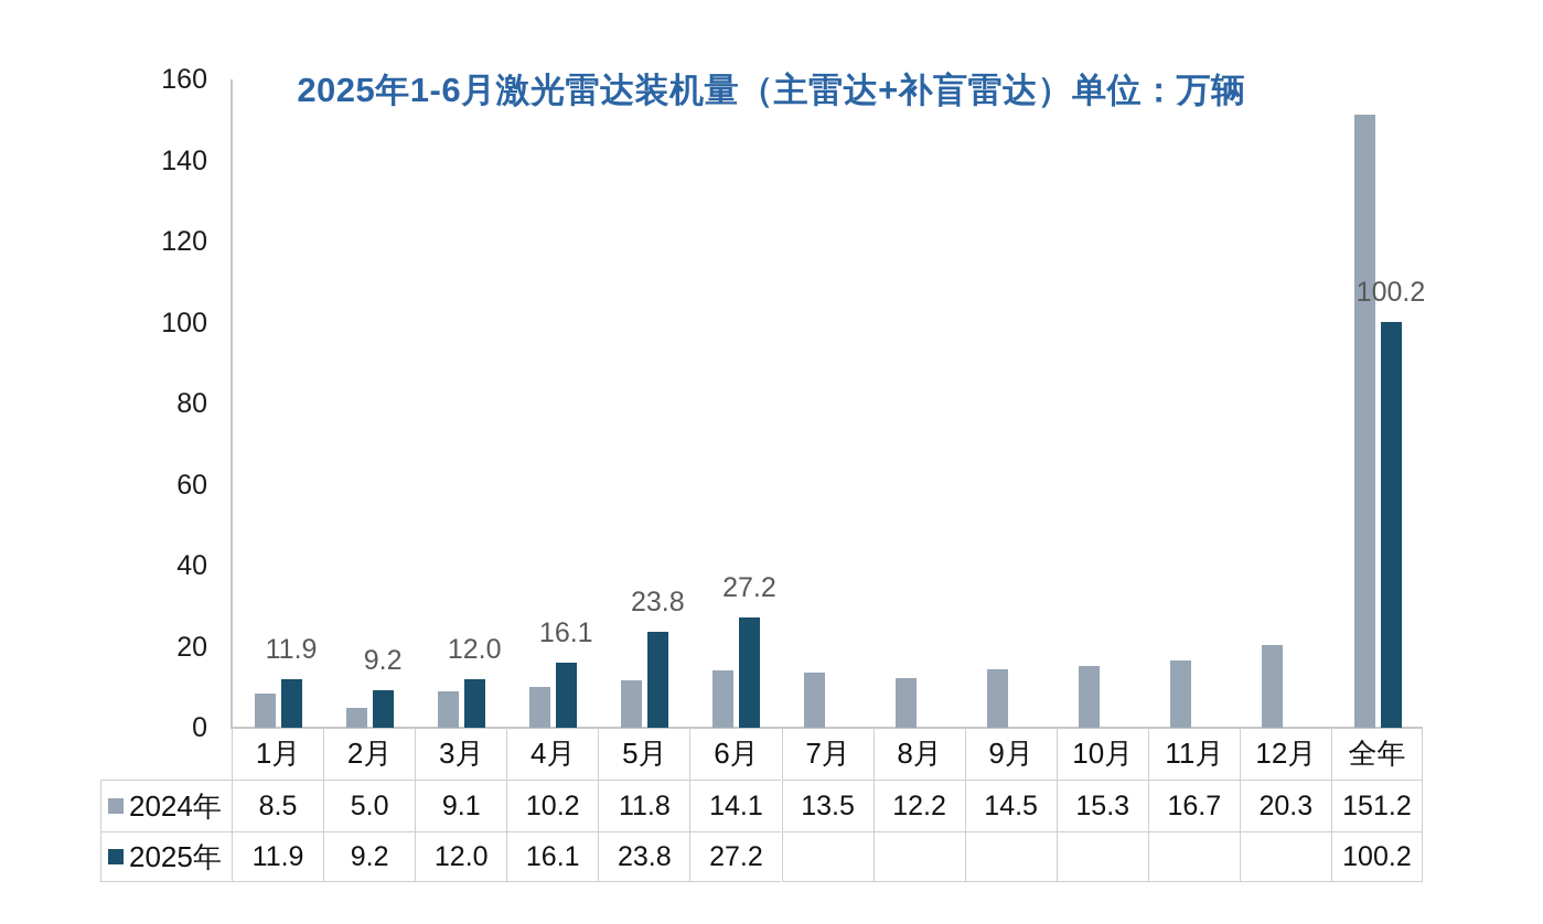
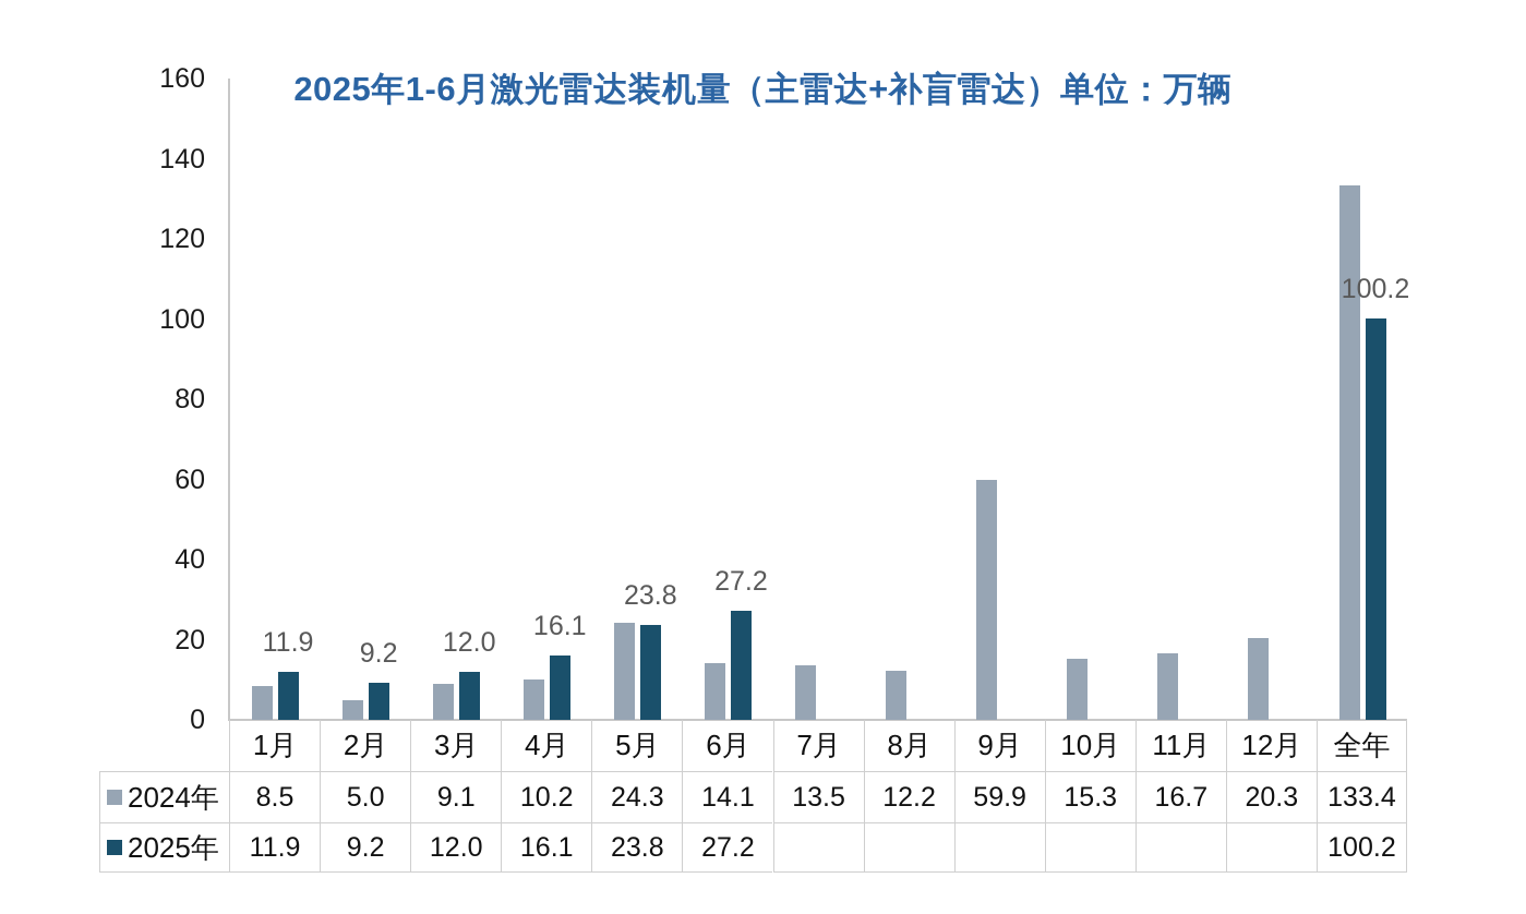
2024年/5月: 11.8 -> 24.3
2024年/9月: 14.5 -> 59.9
2024年/全年: 151.2 -> 133.4
